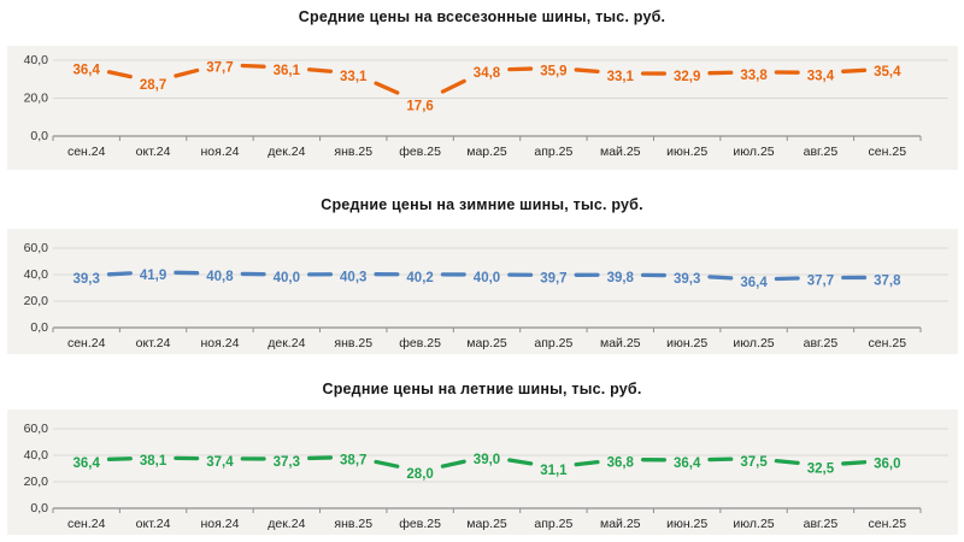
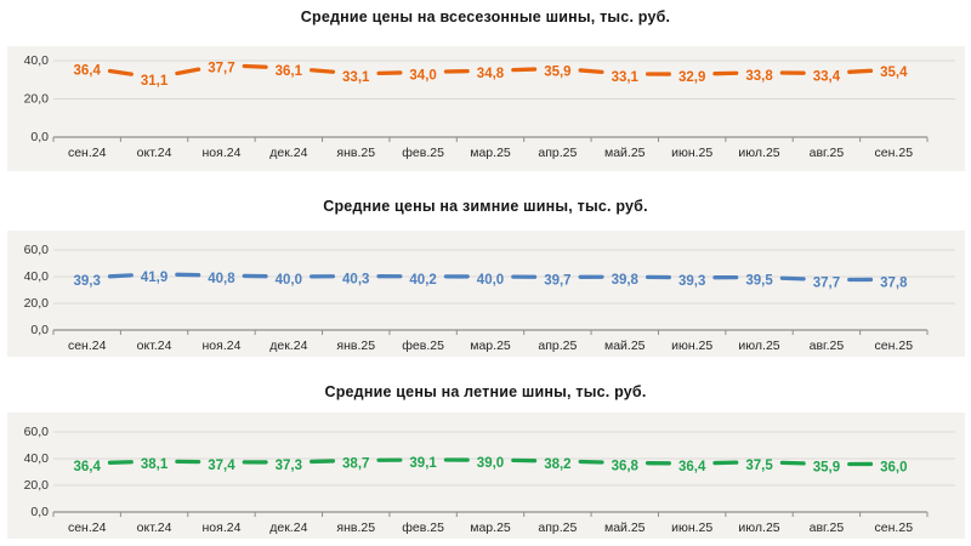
Средние цены на всесезонные шины, тыс. руб./окт.24: 28,7 -> 31,1
Средние цены на всесезонные шины, тыс. руб./фев.25: 17,6 -> 34,0
Средние цены на зимние шины, тыс. руб./июл.25: 36,4 -> 39,5
Средние цены на летние шины, тыс. руб./фев.25: 28,0 -> 39,1
Средние цены на летние шины, тыс. руб./апр.25: 31,1 -> 38,2
Средние цены на летние шины, тыс. руб./авг.25: 32,5 -> 35,9
